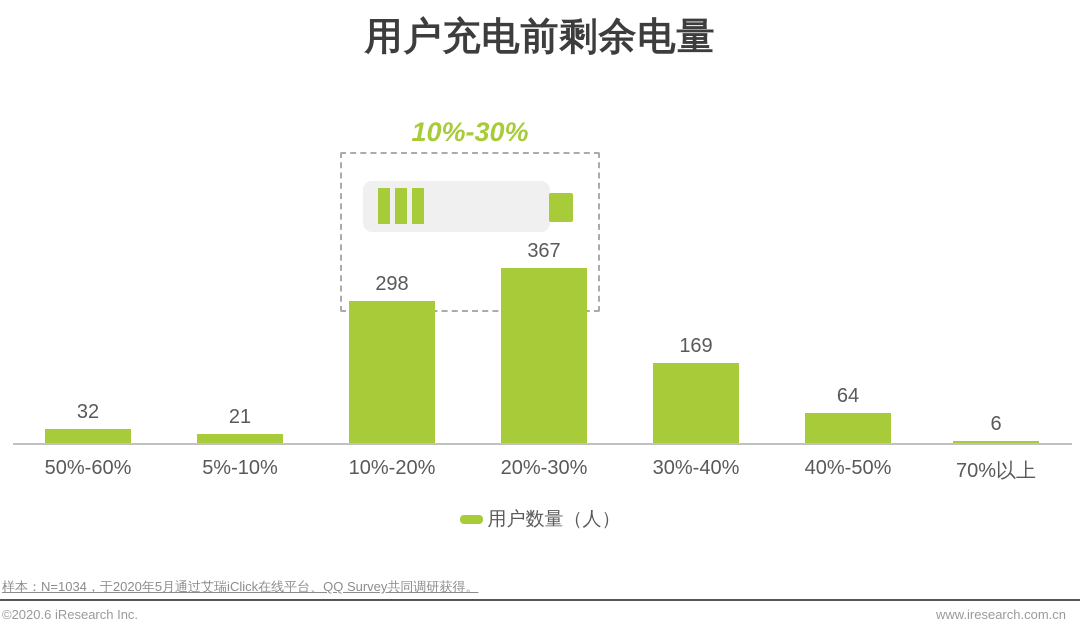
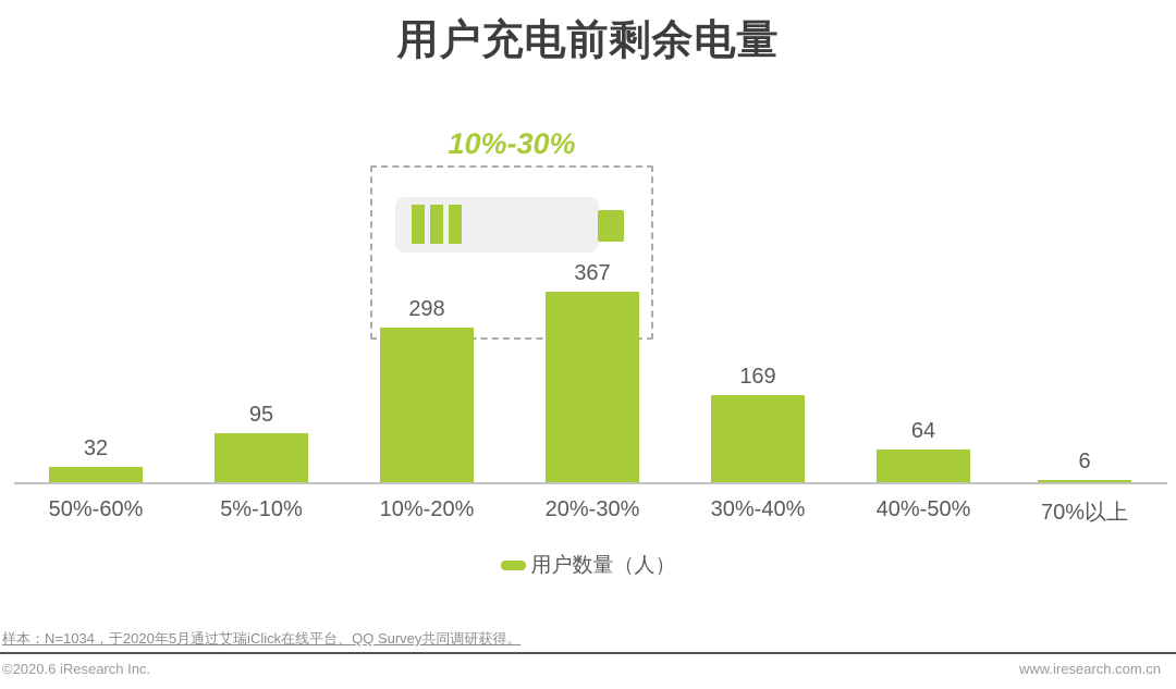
5%-10%: 21 -> 95
